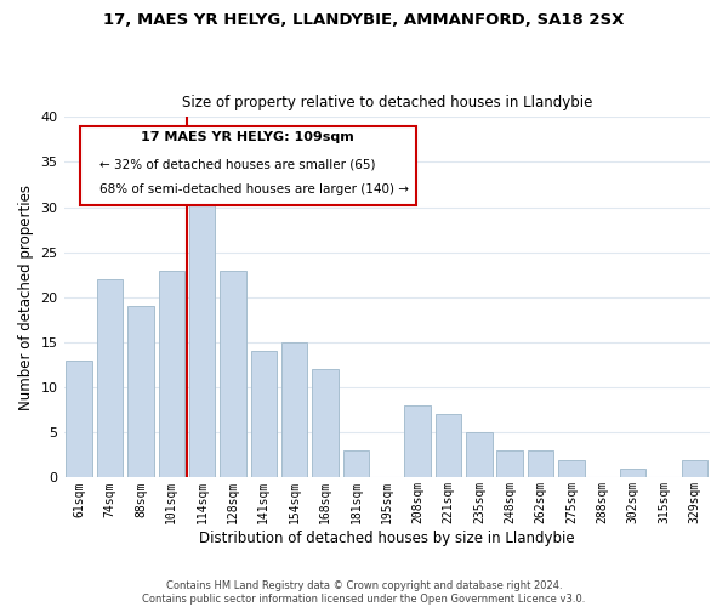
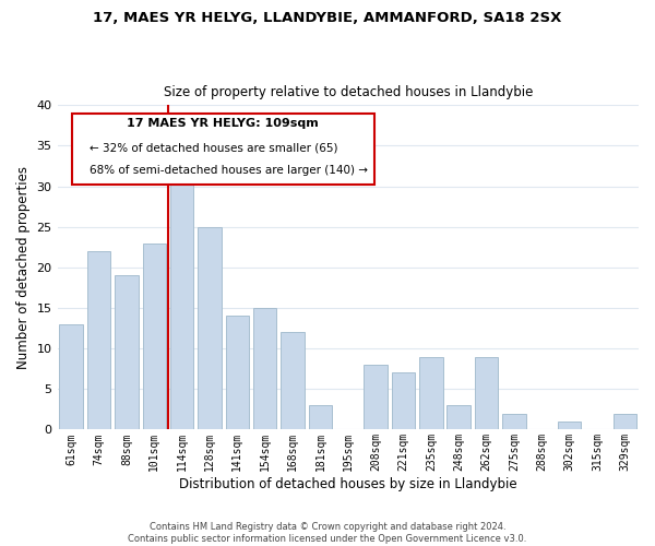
128sqm: 23 -> 25
235sqm: 5 -> 9
262sqm: 3 -> 9
